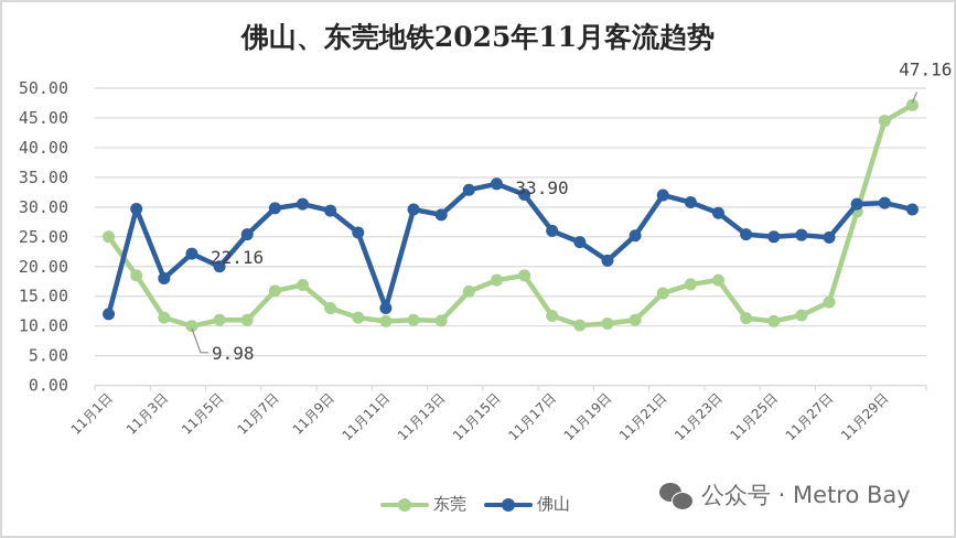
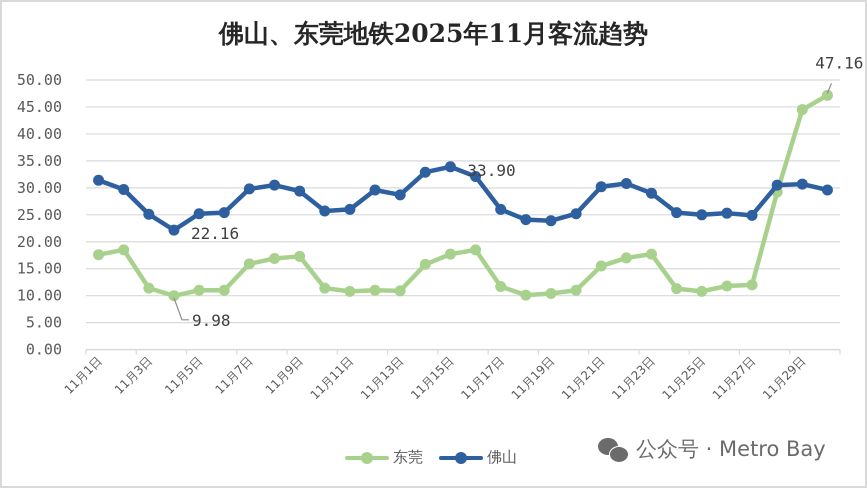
东莞/11月1日: 25 -> 18
佛山/11月1日: 12 -> 31
佛山/11月3日: 18 -> 25
佛山/11月5日: 20 -> 25
东莞/11月9日: 13 -> 17
佛山/11月11日: 13 -> 26
佛山/11月19日: 21 -> 24
佛山/11月21日: 32 -> 30
东莞/11月27日: 14 -> 12
